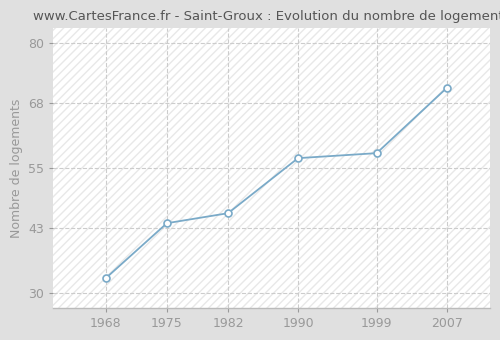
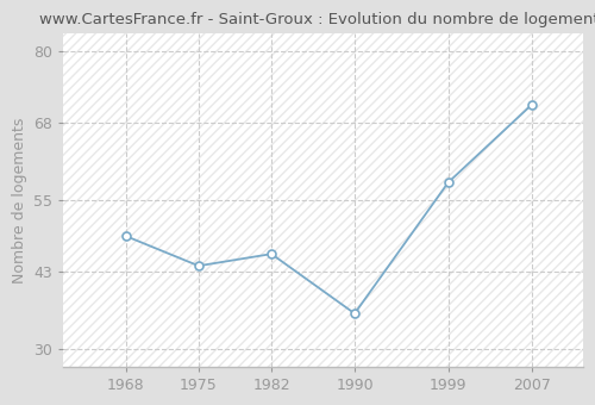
1968: 33 -> 49
1990: 57 -> 36
